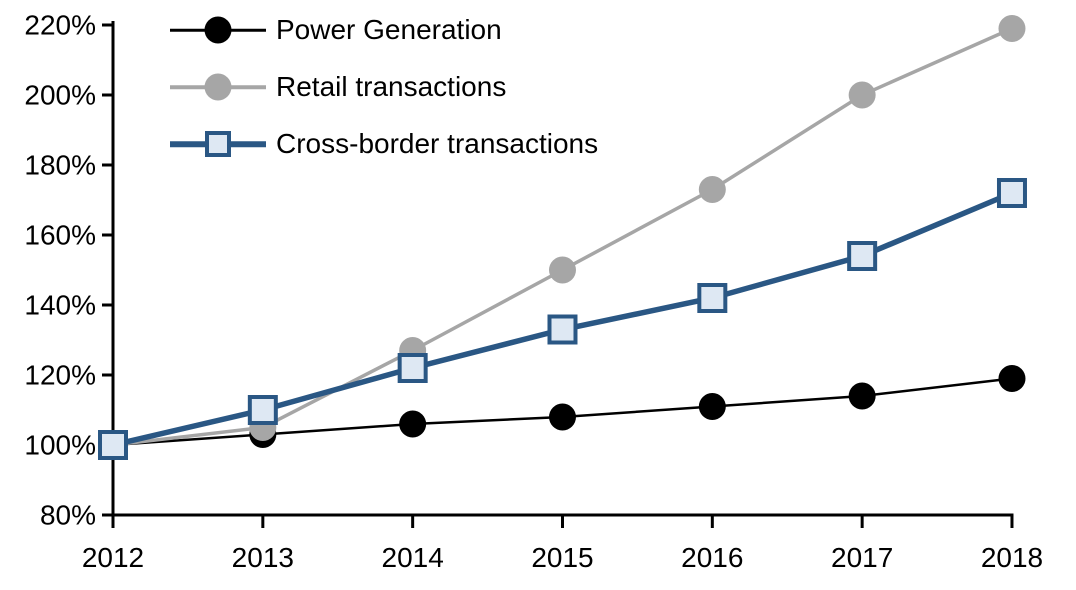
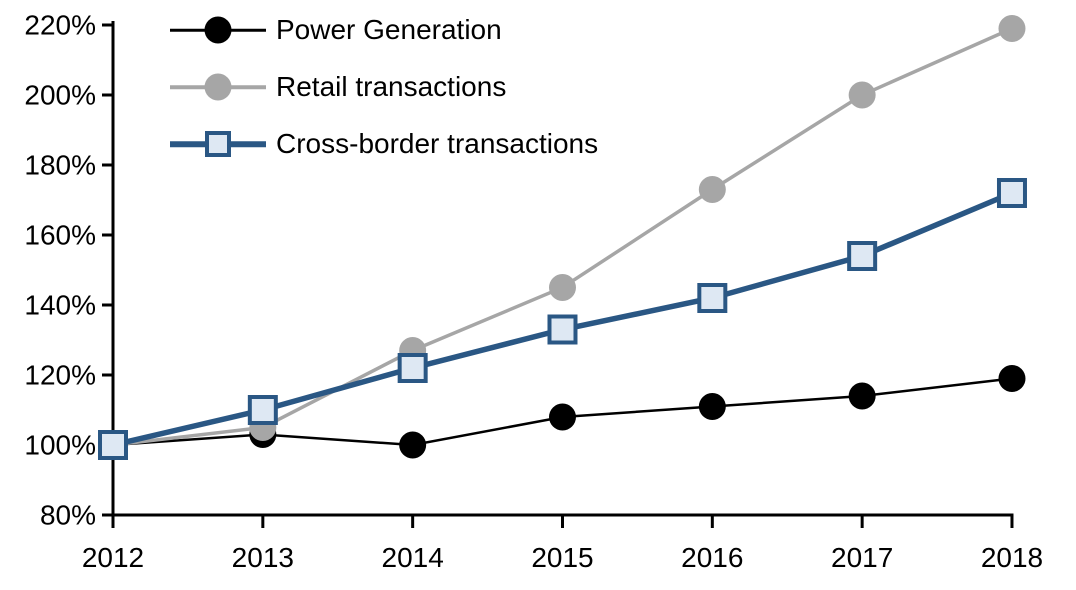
Power Generation/2014: 106% -> 100%
Retail transactions/2015: 150% -> 145%
